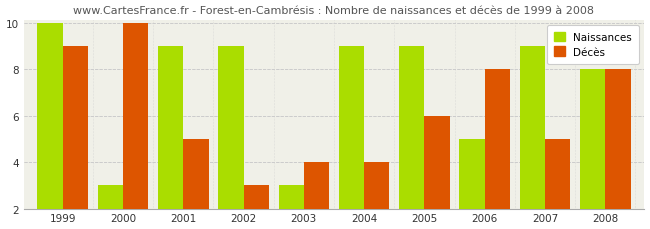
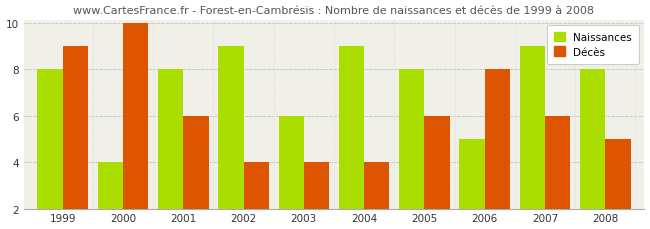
Naissances/1999: 10 -> 8
Naissances/2000: 3 -> 4
Naissances/2001: 9 -> 8
Décès/2001: 5 -> 6
Décès/2002: 3 -> 4
Naissances/2003: 3 -> 6
Naissances/2005: 9 -> 8
Décès/2007: 5 -> 6
Décès/2008: 8 -> 5
